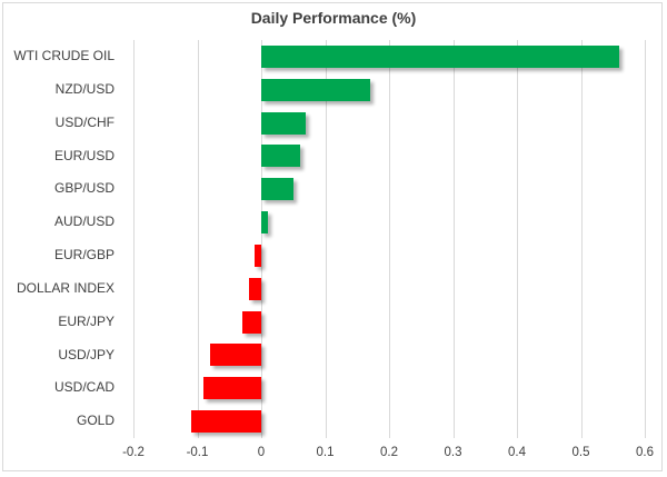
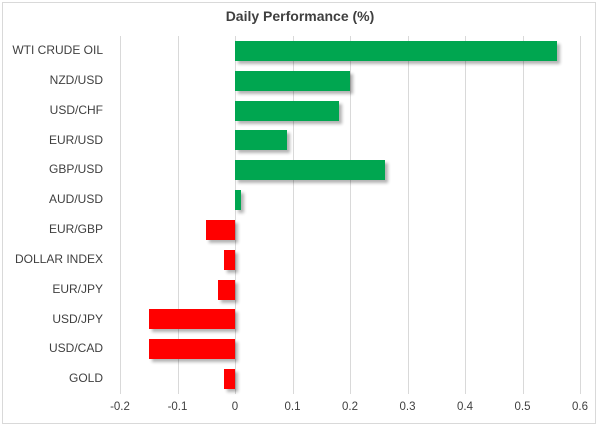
NZD/USD: 0.17 -> 0.20
USD/CHF: 0.07 -> 0.18
EUR/USD: 0.06 -> 0.09
GBP/USD: 0.05 -> 0.26
EUR/GBP: -0.01 -> -0.05
USD/JPY: -0.08 -> -0.15
USD/CAD: -0.09 -> -0.15
GOLD: -0.11 -> -0.02
